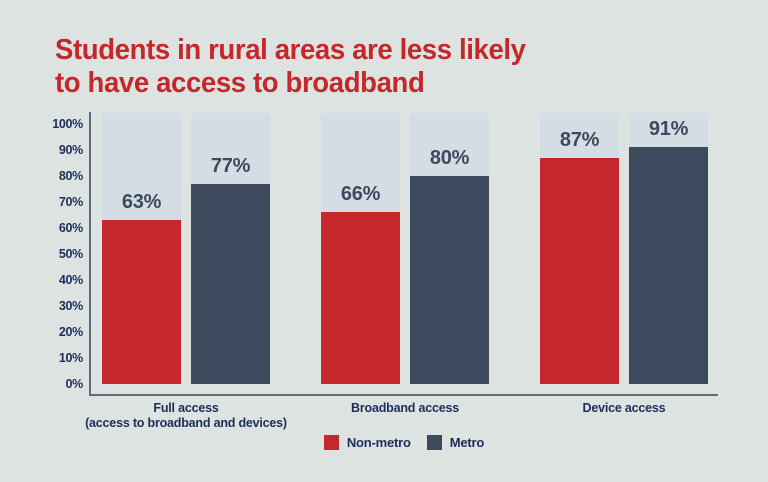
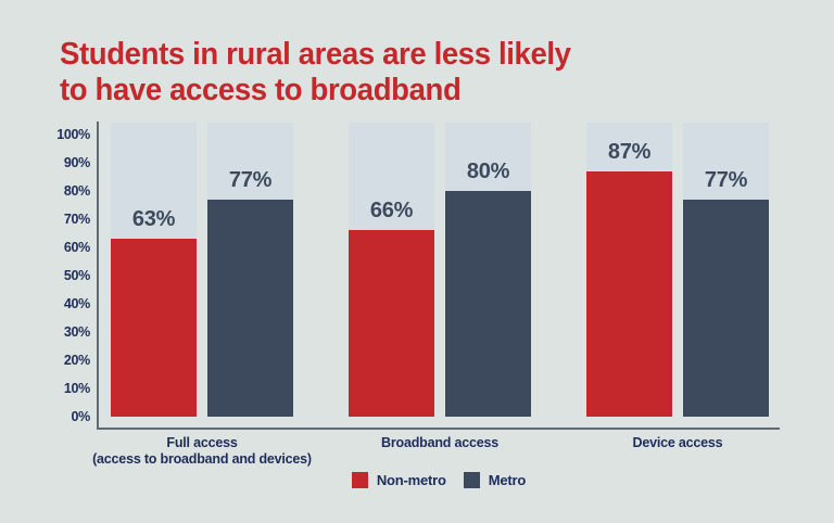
Metro/Device access: 91% -> 77%
